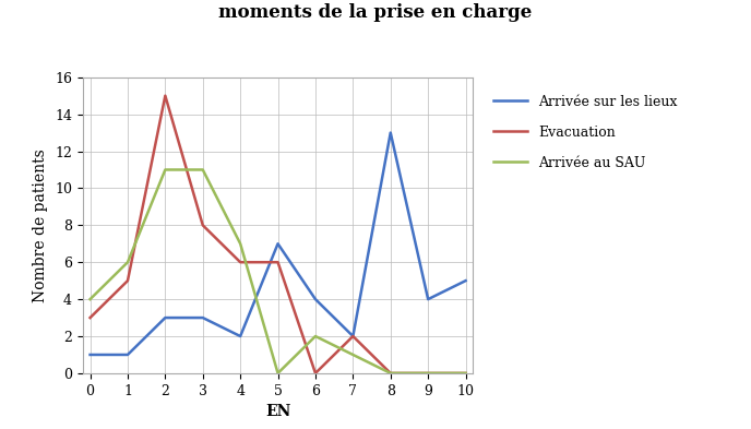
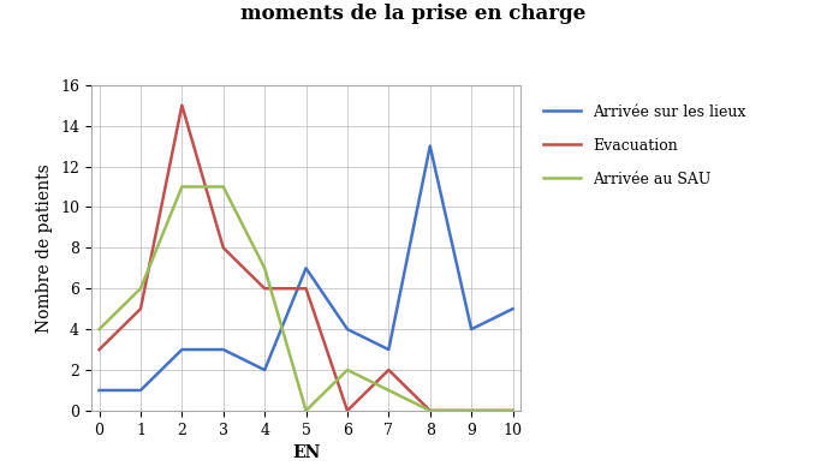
Arrivée sur les lieux/7: 2 -> 3
